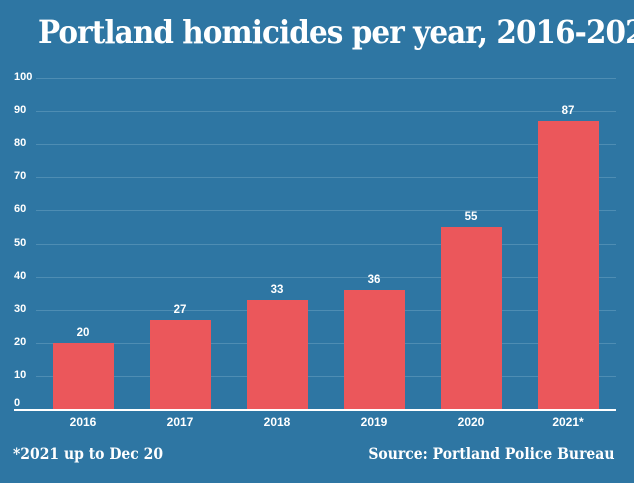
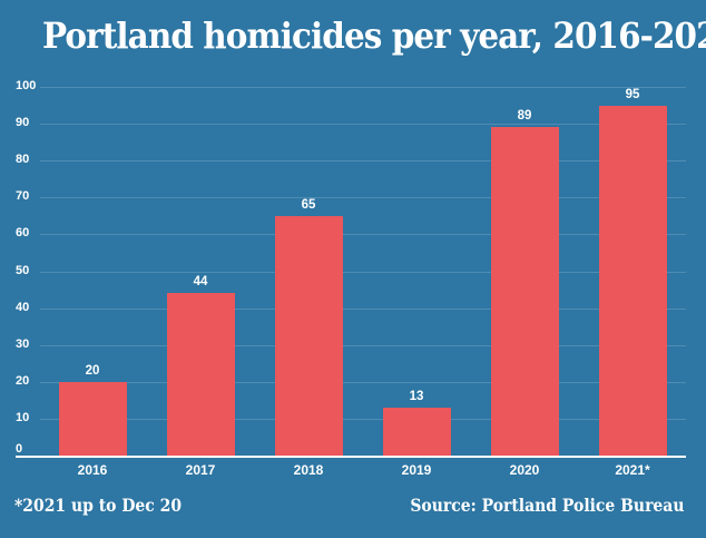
2017: 27 -> 44
2018: 33 -> 65
2019: 36 -> 13
2020: 55 -> 89
2021*: 87 -> 95
